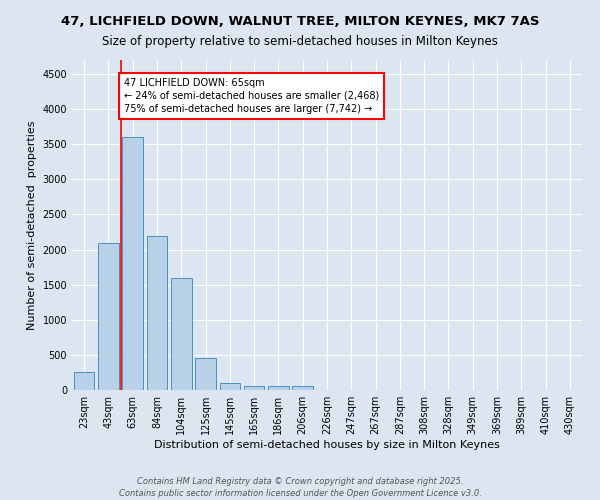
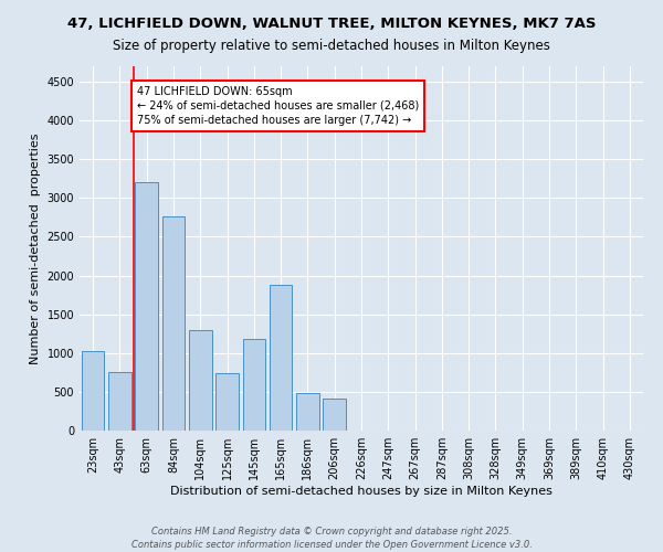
23sqm: 250 -> 1020
43sqm: 2100 -> 760
63sqm: 3600 -> 3200
84sqm: 2200 -> 2760
104sqm: 1600 -> 1300
125sqm: 450 -> 740
145sqm: 100 -> 1180
165sqm: 50 -> 1880
186sqm: 50 -> 480
206sqm: 50 -> 420
